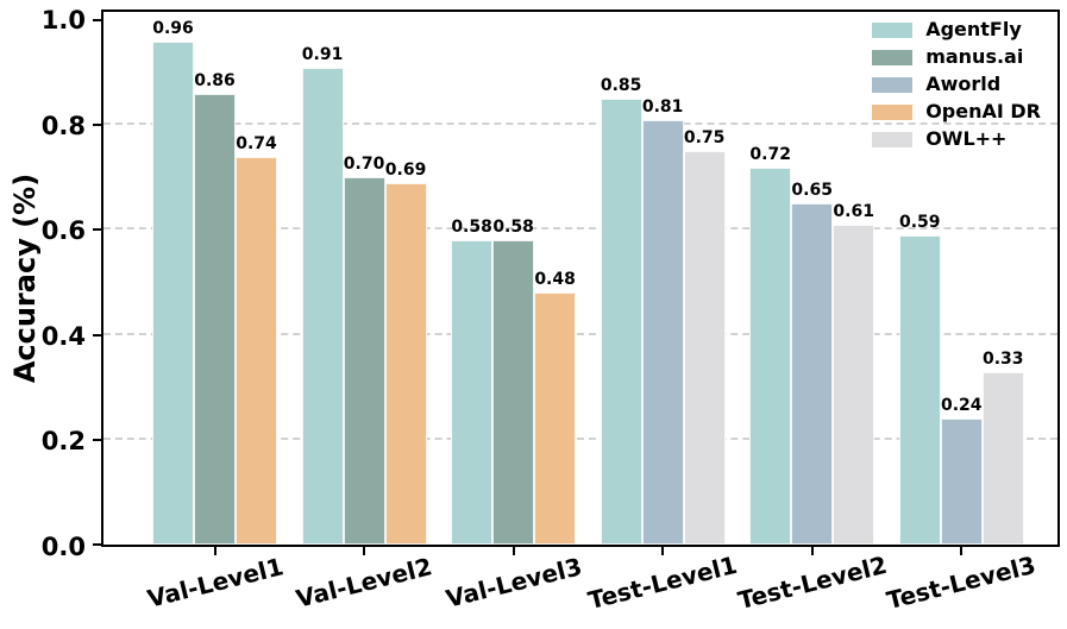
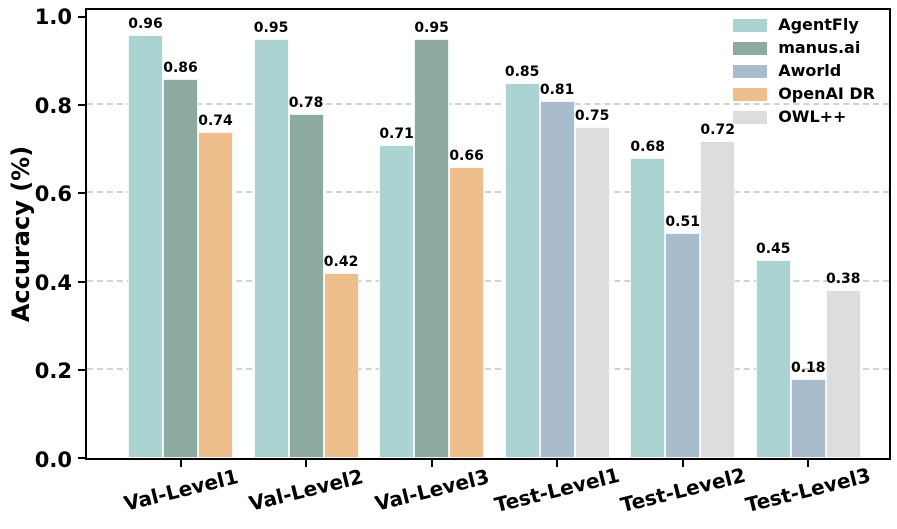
AgentFly/Val-Level2: 0.91 -> 0.95
manus.ai/Val-Level2: 0.70 -> 0.78
OpenAI DR/Val-Level2: 0.69 -> 0.42
AgentFly/Val-Level3: 0.58 -> 0.71
manus.ai/Val-Level3: 0.58 -> 0.95
OpenAI DR/Val-Level3: 0.48 -> 0.66
AgentFly/Test-Level2: 0.72 -> 0.68
Aworld/Test-Level2: 0.65 -> 0.51
OWL++/Test-Level2: 0.61 -> 0.72
AgentFly/Test-Level3: 0.59 -> 0.45
Aworld/Test-Level3: 0.24 -> 0.18
OWL++/Test-Level3: 0.33 -> 0.38
